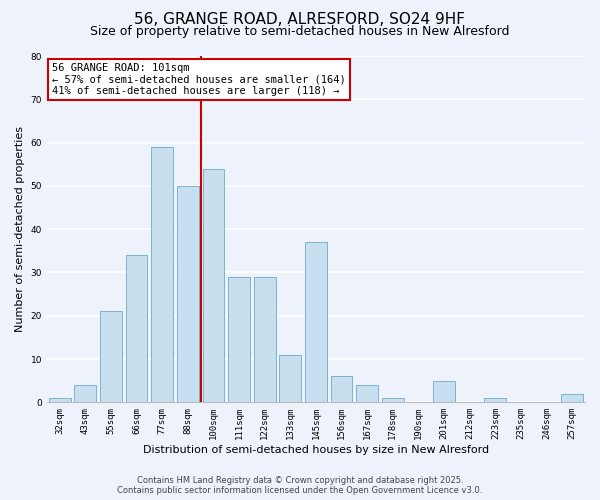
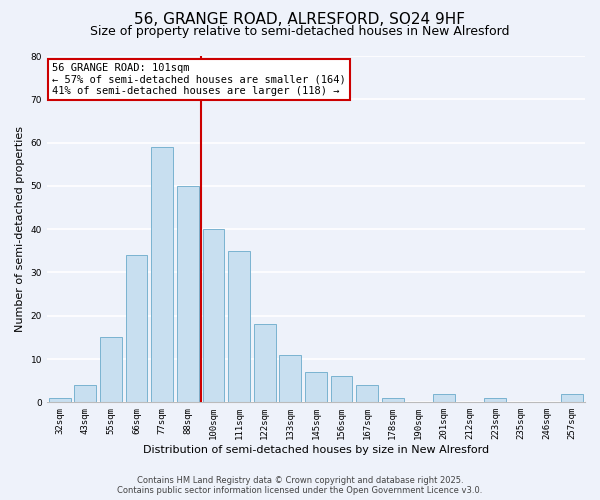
55sqm: 21 -> 15
100sqm: 54 -> 40
111sqm: 29 -> 35
122sqm: 29 -> 18
145sqm: 37 -> 7
201sqm: 5 -> 2
